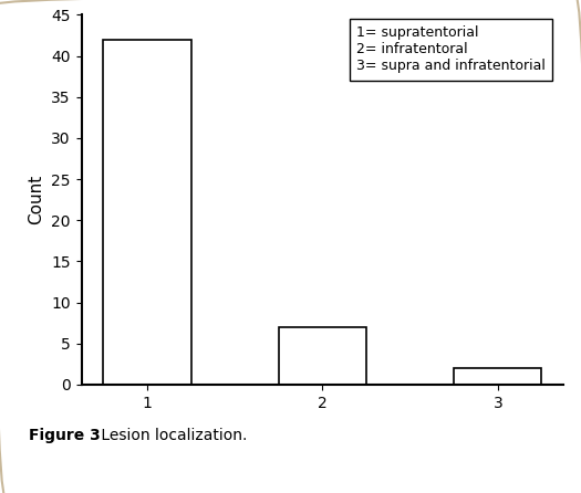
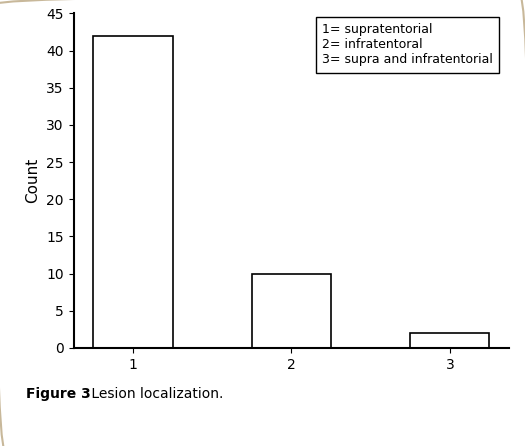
2: 7 -> 10
